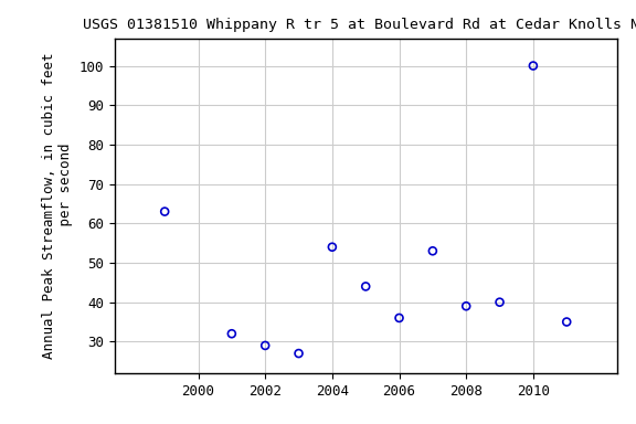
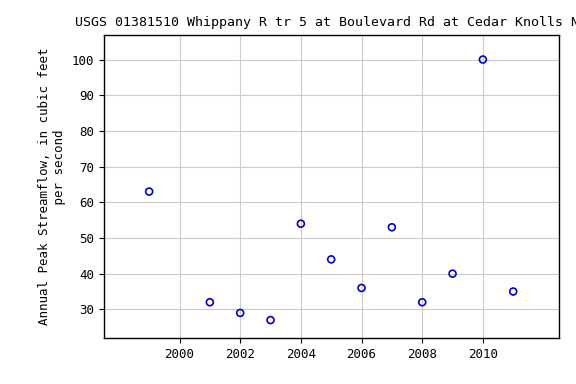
2008: 39 -> 32
